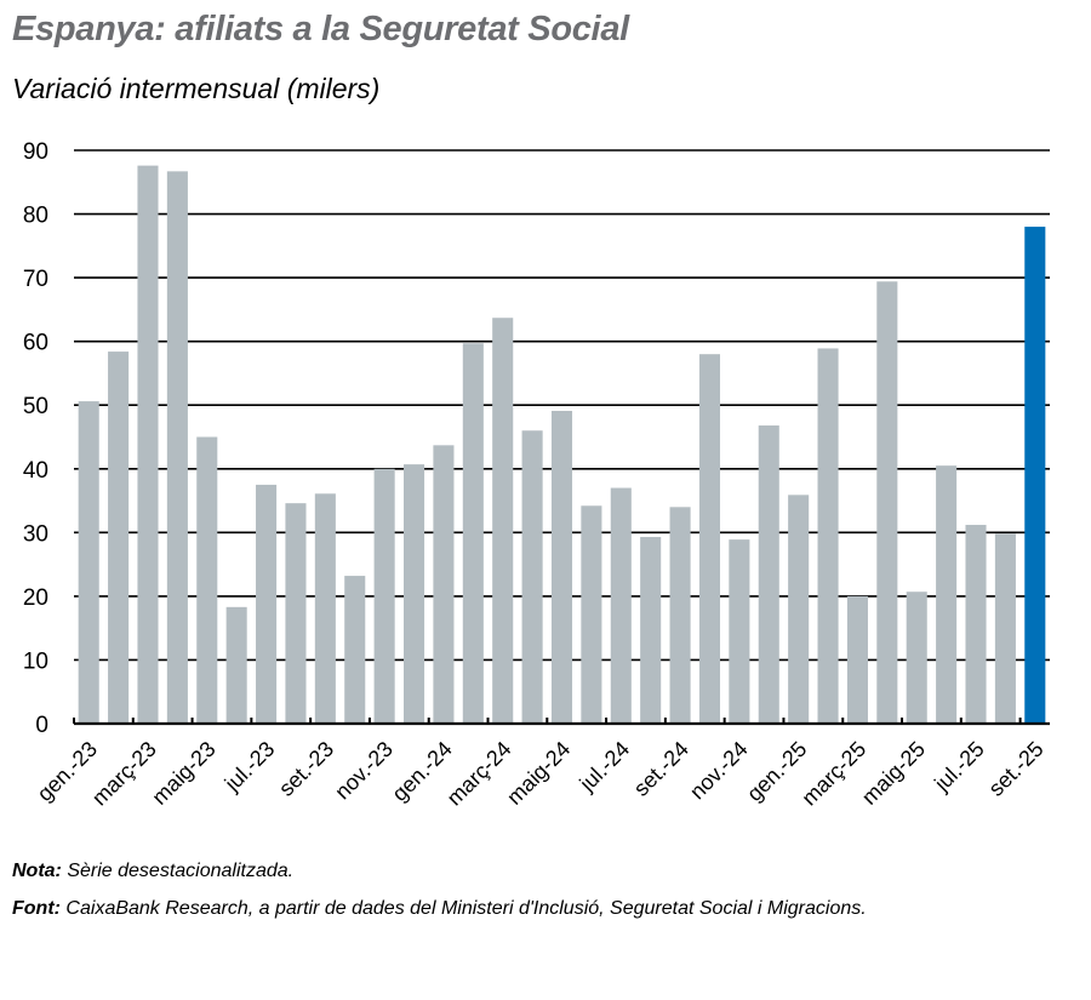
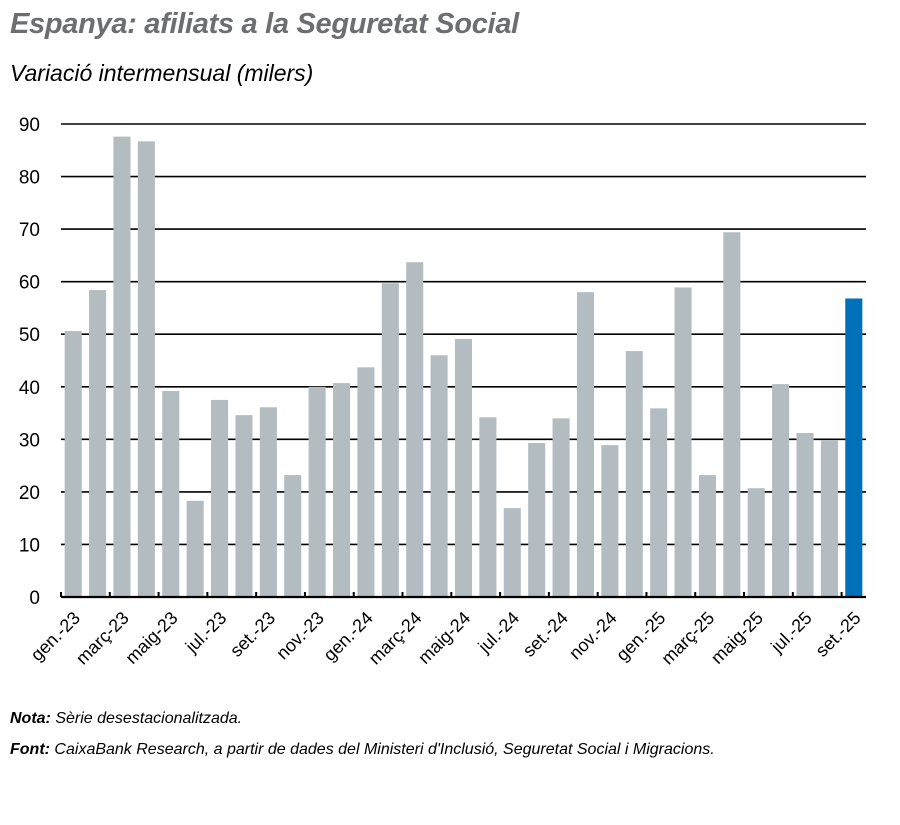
maig-23: 45 -> 39
jul.-24: 37 -> 17
març-25: 20 -> 23
set.-25: 78 -> 57
